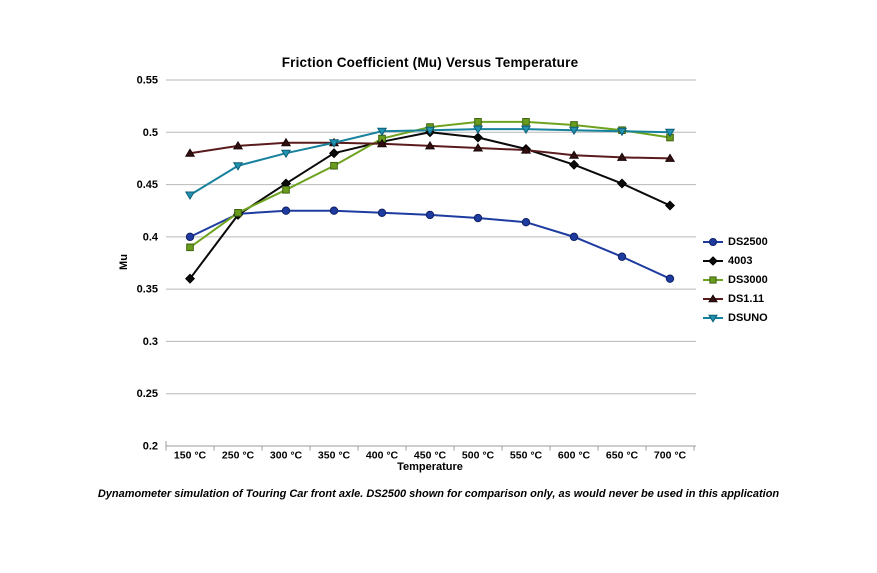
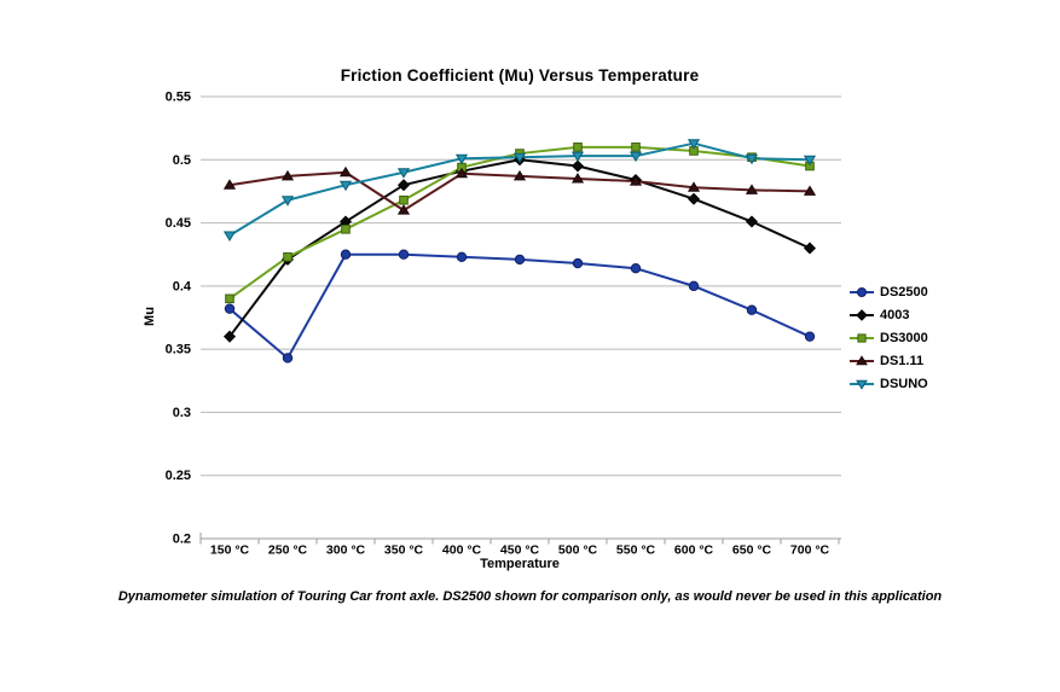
DS2500/150 °C: 0.400 -> 0.382
DS2500/250 °C: 0.422 -> 0.343
DS1.11/350 °C: 0.490 -> 0.460
DSUNO/600 °C: 0.502 -> 0.513
